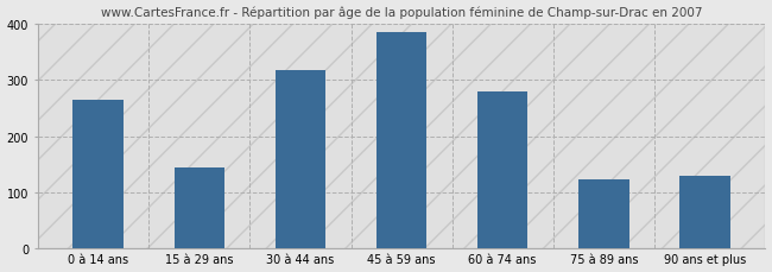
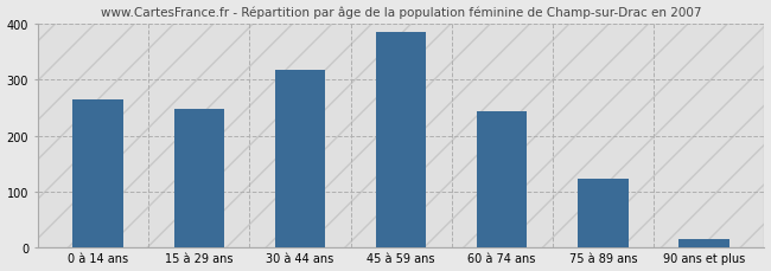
15 à 29 ans: 145 -> 247
60 à 74 ans: 280 -> 243
90 ans et plus: 130 -> 15
